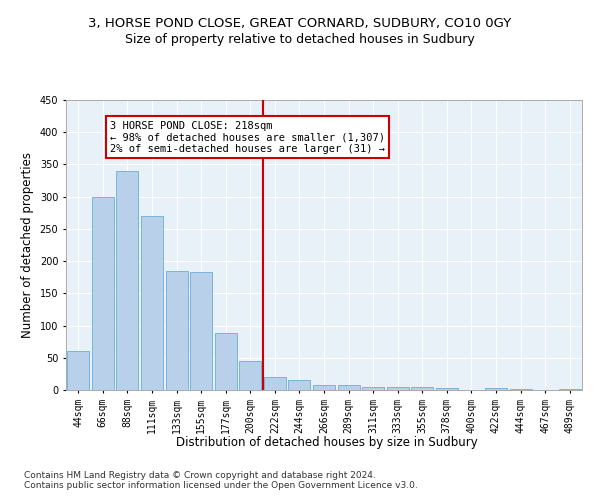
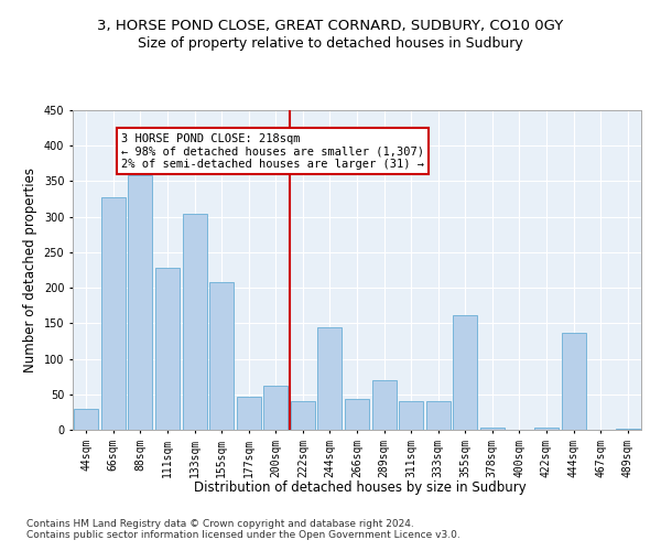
44sqm: 60 -> 30
66sqm: 300 -> 328
88sqm: 340 -> 358
111sqm: 270 -> 228
133sqm: 185 -> 304
155sqm: 183 -> 208
177sqm: 88 -> 46
200sqm: 45 -> 62
222sqm: 20 -> 40
244sqm: 15 -> 144
266sqm: 8 -> 44
289sqm: 7 -> 70
311sqm: 4 -> 40
333sqm: 5 -> 40
355sqm: 4 -> 162
444sqm: 1 -> 136
